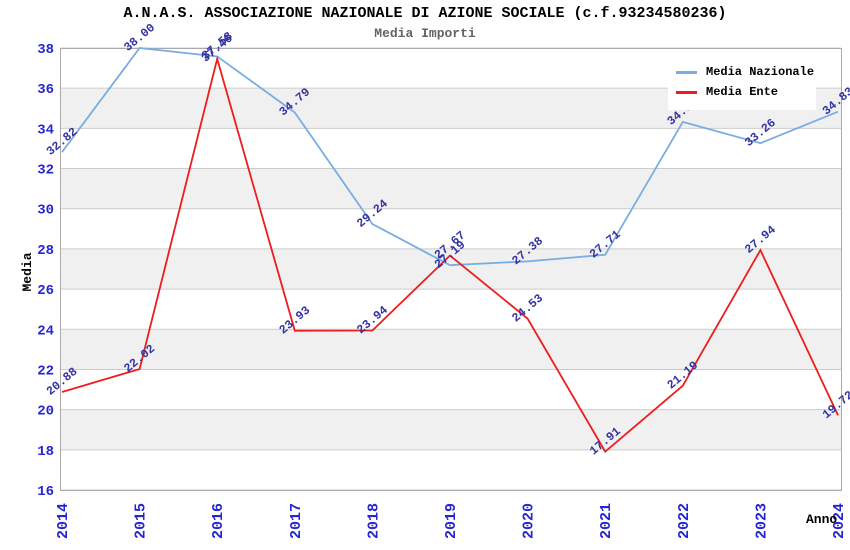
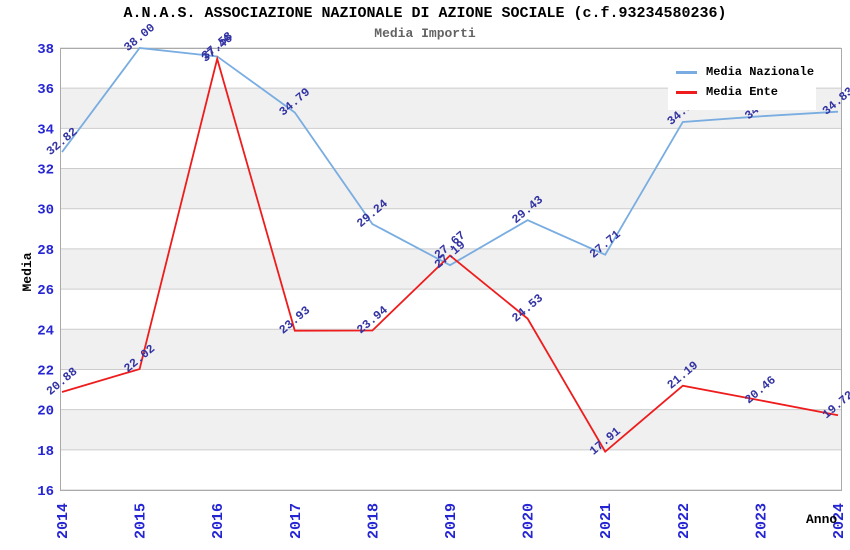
Media Nazionale/2020: 27.38 -> 29.43
Media Nazionale/2023: 33.26 -> 34.60
Media Ente/2023: 27.94 -> 20.46
